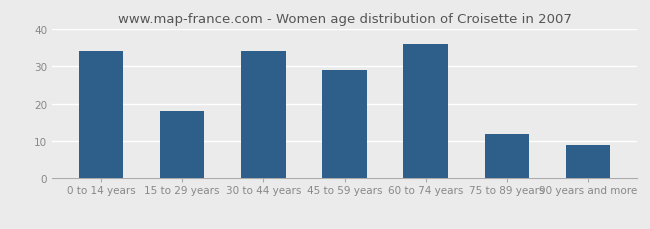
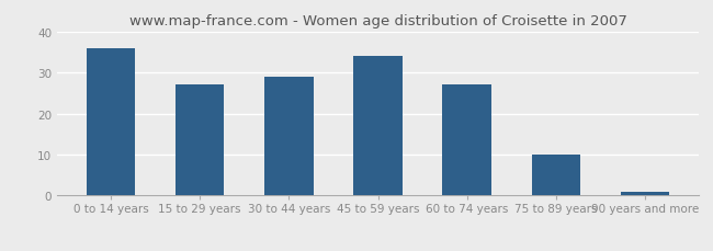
0 to 14 years: 34 -> 36
15 to 29 years: 18 -> 27
30 to 44 years: 34 -> 29
45 to 59 years: 29 -> 34
60 to 74 years: 36 -> 27
75 to 89 years: 12 -> 10
90 years and more: 9 -> 1
